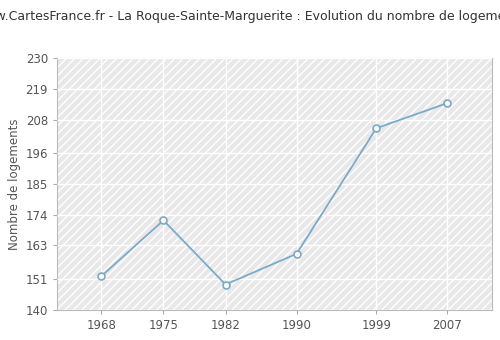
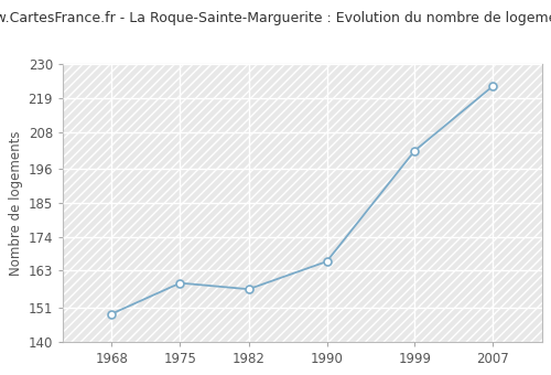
1968: 152 -> 149
1975: 172 -> 159
1982: 149 -> 157
1990: 160 -> 166
1999: 205 -> 202
2007: 214 -> 223
